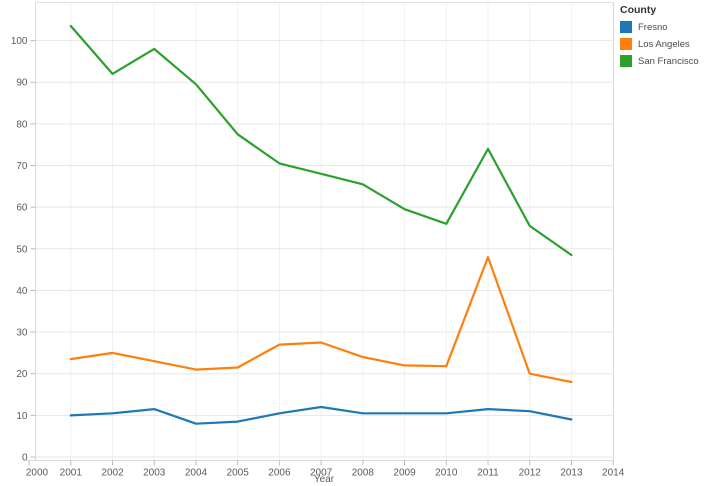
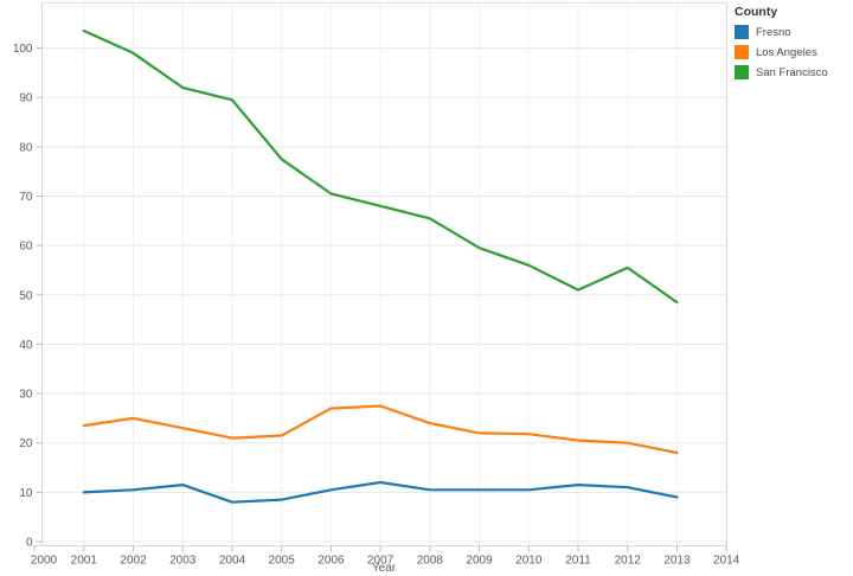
San Francisco/2002: 92 -> 99
San Francisco/2003: 98 -> 92
Los Angeles/2011: 48 -> 20
San Francisco/2011: 74 -> 51
